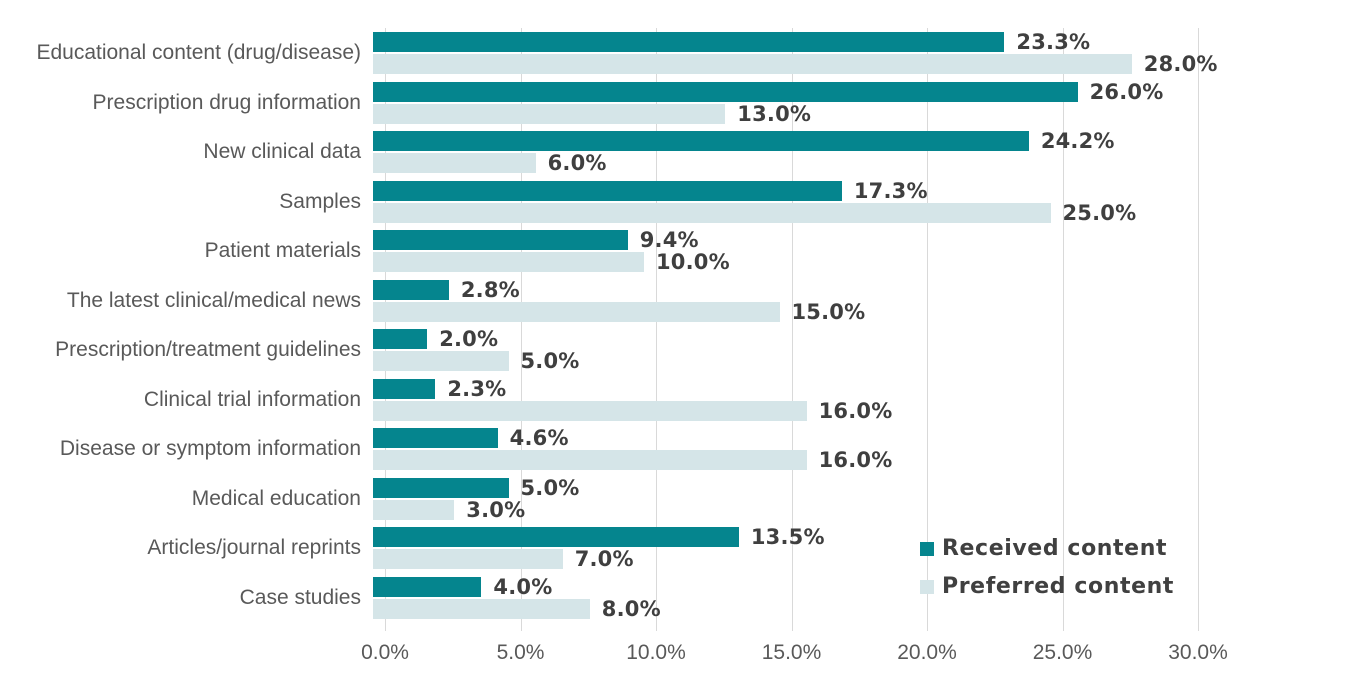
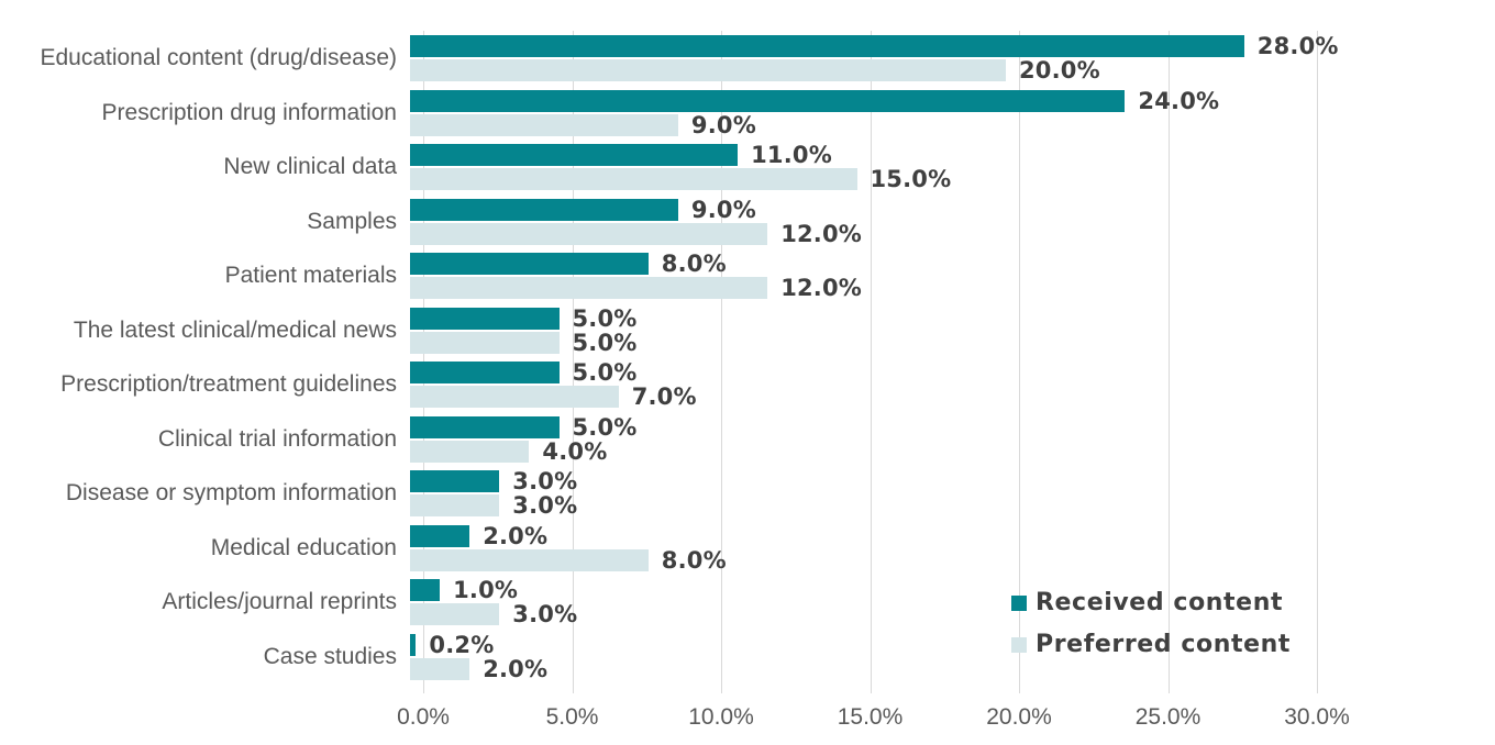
Received content/Educational content (drug/disease): 23.3% -> 28.0%
Preferred content/Educational content (drug/disease): 28.0% -> 20.0%
Received content/Prescription drug information: 26.0% -> 24.0%
Preferred content/Prescription drug information: 13.0% -> 9.0%
Received content/New clinical data: 24.2% -> 11.0%
Preferred content/New clinical data: 6.0% -> 15.0%
Received content/Samples: 17.3% -> 9.0%
Preferred content/Samples: 25.0% -> 12.0%
Received content/Patient materials: 9.4% -> 8.0%
Preferred content/Patient materials: 10.0% -> 12.0%
Received content/The latest clinical/medical news: 2.8% -> 5.0%
Preferred content/The latest clinical/medical news: 15.0% -> 5.0%
Received content/Prescription/treatment guidelines: 2.0% -> 5.0%
Preferred content/Prescription/treatment guidelines: 5.0% -> 7.0%
Received content/Clinical trial information: 2.3% -> 5.0%
Preferred content/Clinical trial information: 16.0% -> 4.0%
Received content/Disease or symptom information: 4.6% -> 3.0%
Preferred content/Disease or symptom information: 16.0% -> 3.0%
Received content/Medical education: 5.0% -> 2.0%
Preferred content/Medical education: 3.0% -> 8.0%
Received content/Articles/journal reprints: 13.5% -> 1.0%
Preferred content/Articles/journal reprints: 7.0% -> 3.0%
Received content/Case studies: 4.0% -> 0.2%
Preferred content/Case studies: 8.0% -> 2.0%
